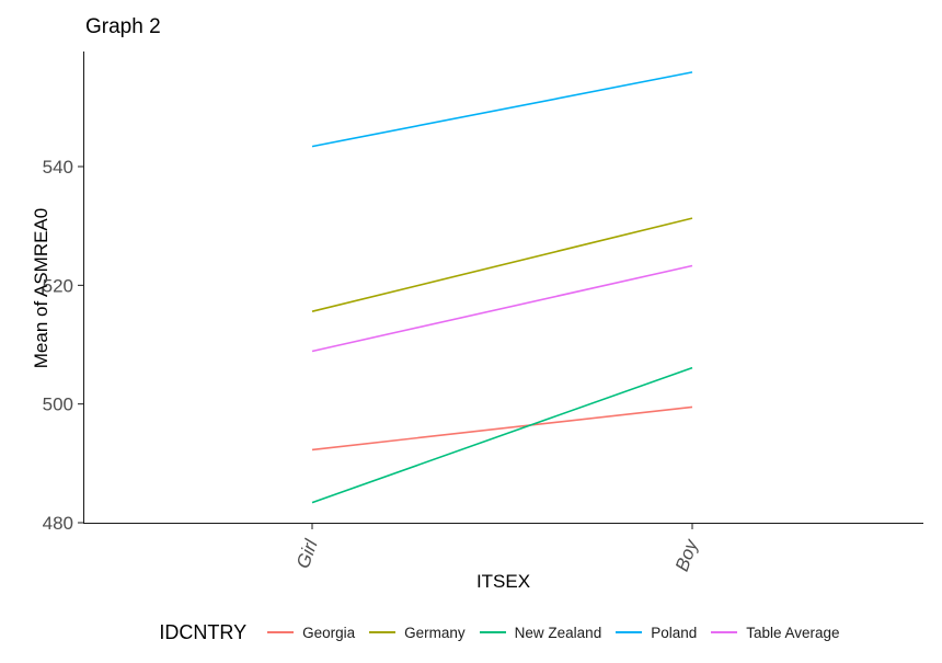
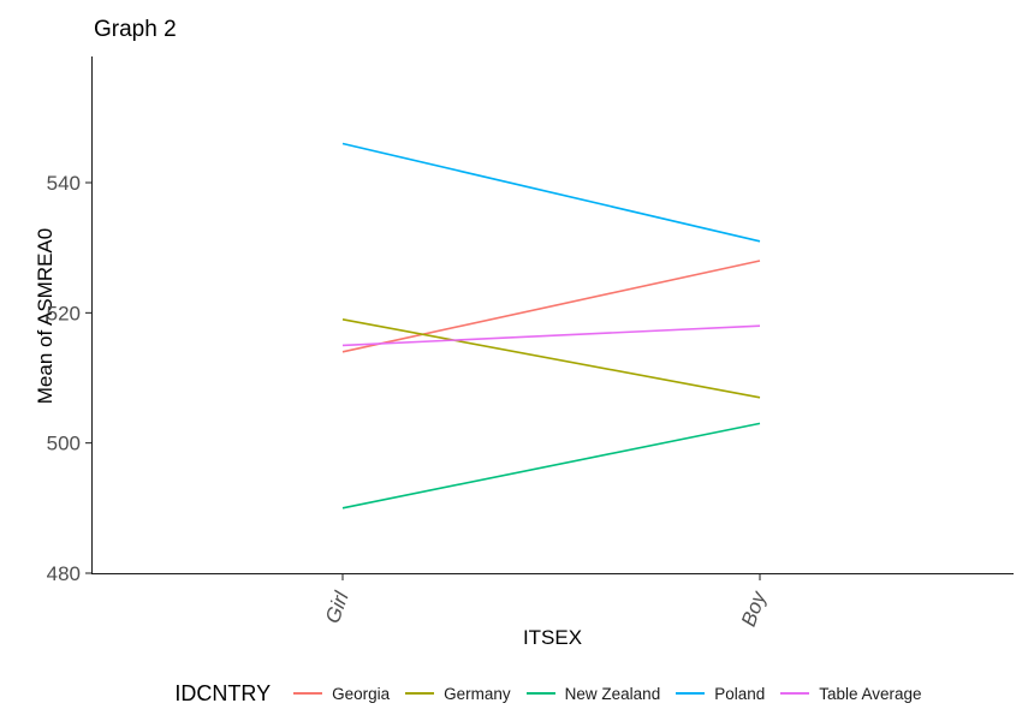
Georgia/Girl: 492 -> 514
Germany/Girl: 516 -> 519
New Zealand/Girl: 483 -> 490
Poland/Girl: 543 -> 546
Table Average/Girl: 509 -> 515
Georgia/Boy: 500 -> 528
Germany/Boy: 531 -> 507
New Zealand/Boy: 506 -> 503
Poland/Boy: 556 -> 531
Table Average/Boy: 523 -> 518
